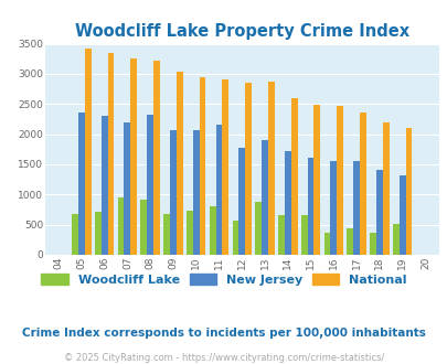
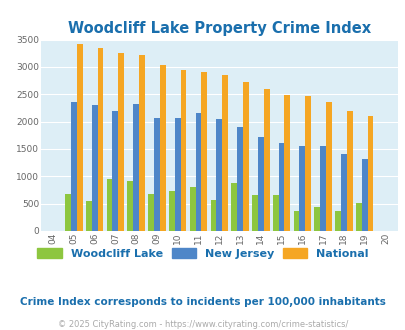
Woodcliff Lake/06: 720 -> 540
New Jersey/12: 1780 -> 2050
National/13: 2880 -> 2730
